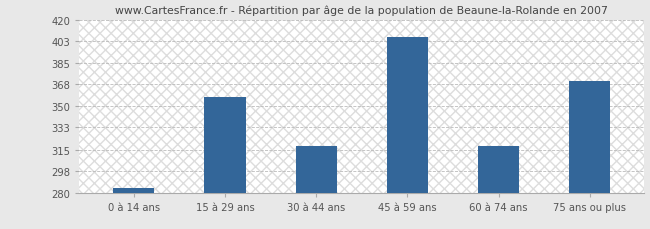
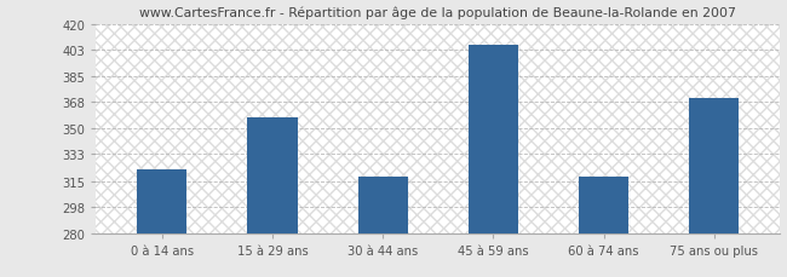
0 à 14 ans: 284 -> 323
